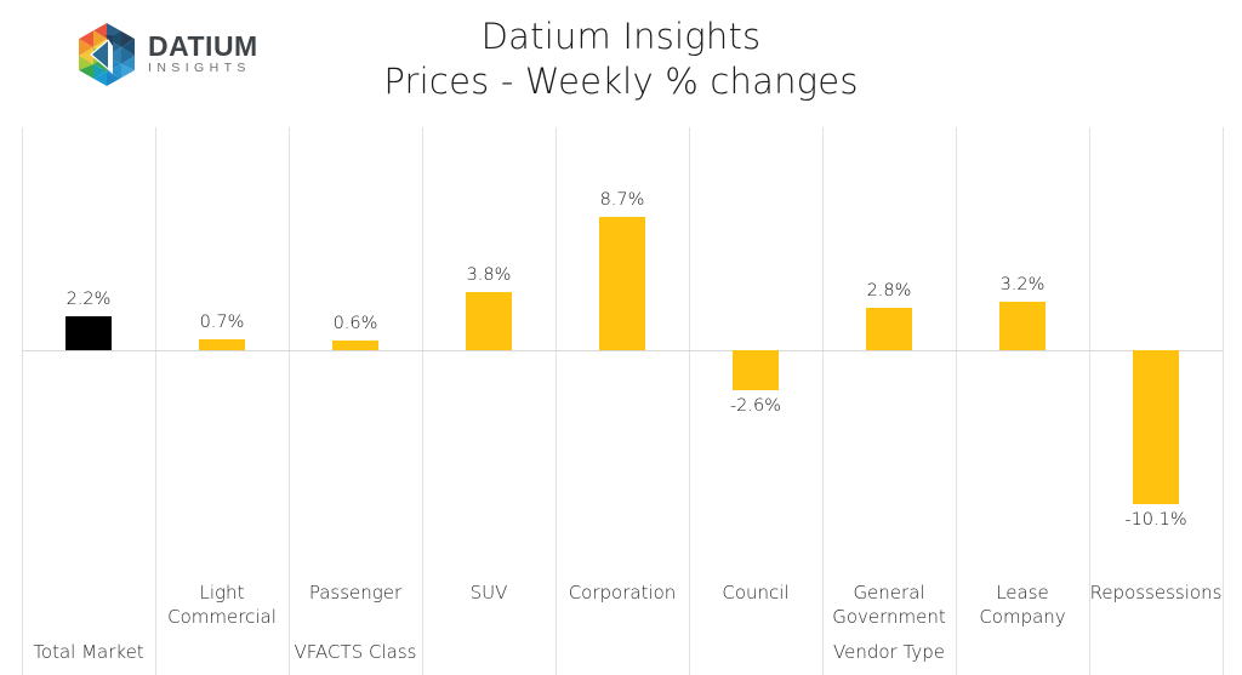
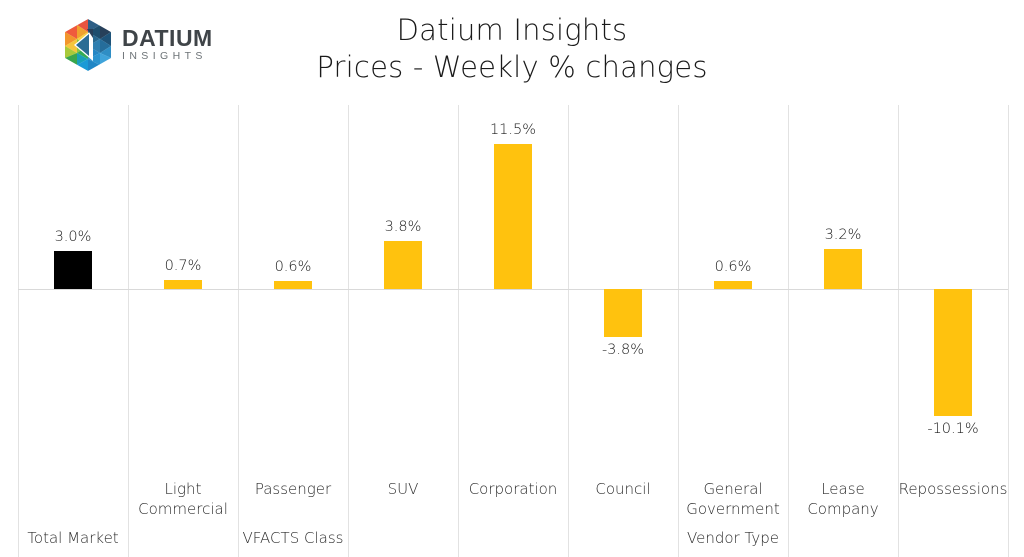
Total Market: 2.2% -> 3.0%
Corporation: 8.7% -> 11.5%
Council: -2.6% -> -3.8%
General Government: 2.8% -> 0.6%
